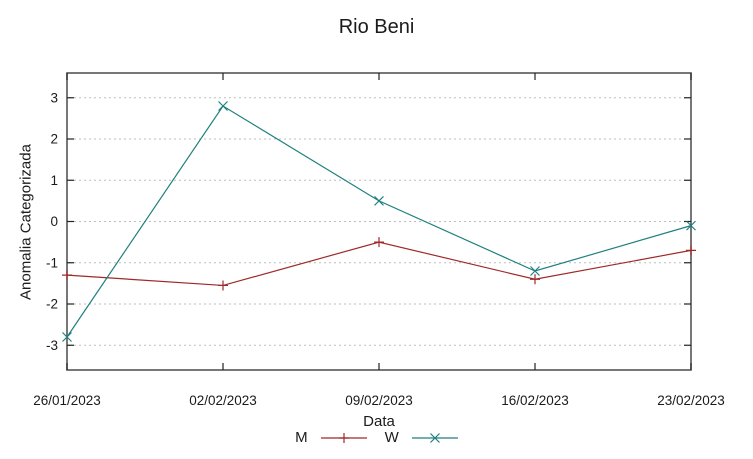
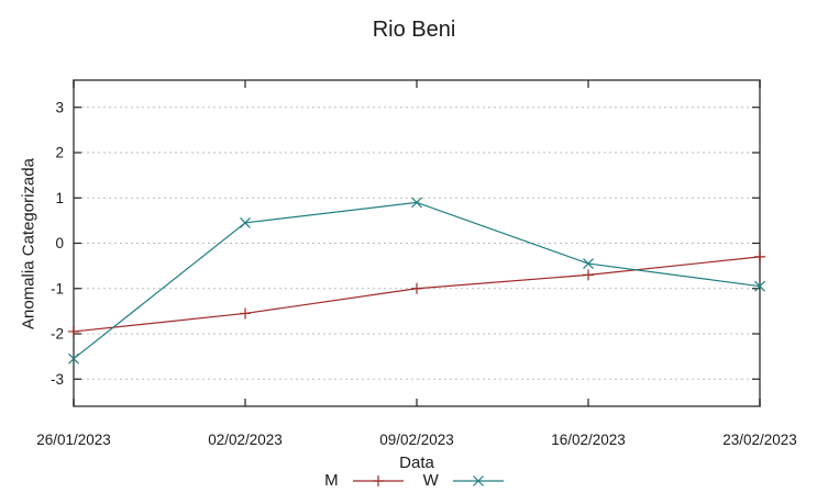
M/26/01/2023: -1.3 -> -1.9
W/26/01/2023: -2.8 -> -2.5
W/02/02/2023: 2.8 -> 0.5
M/09/02/2023: -0.5 -> -1.0
W/09/02/2023: 0.5 -> 0.9
M/16/02/2023: -1.4 -> -0.7
W/16/02/2023: -1.2 -> -0.5
M/23/02/2023: -0.7 -> -0.3
W/23/02/2023: -0.1 -> -0.9
